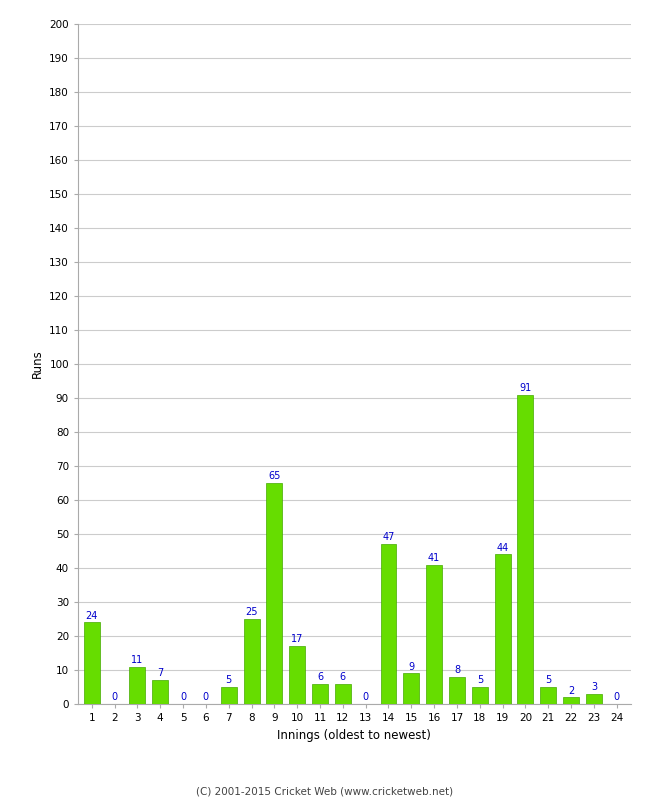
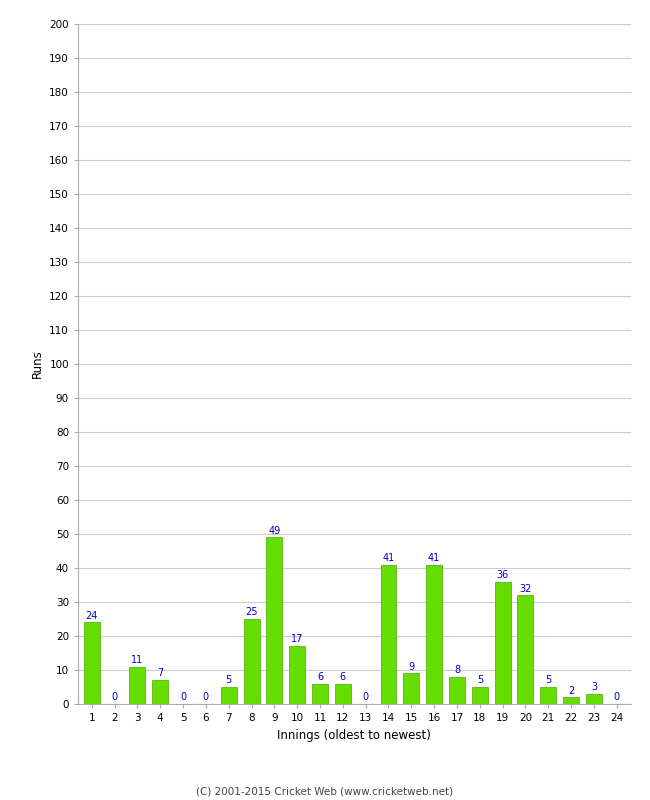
9: 65 -> 49
14: 47 -> 41
19: 44 -> 36
20: 91 -> 32
